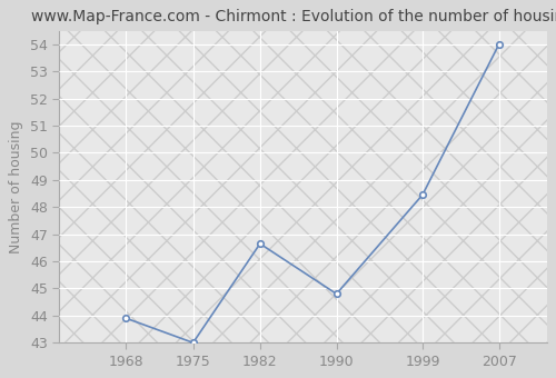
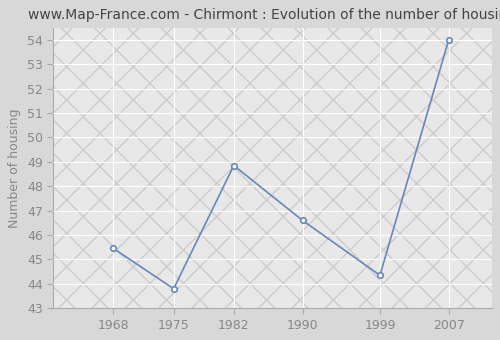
1968: 43.90 -> 45.45
1975: 43.00 -> 43.80
1982: 46.65 -> 48.85
1990: 44.80 -> 46.60
1999: 48.45 -> 44.35
